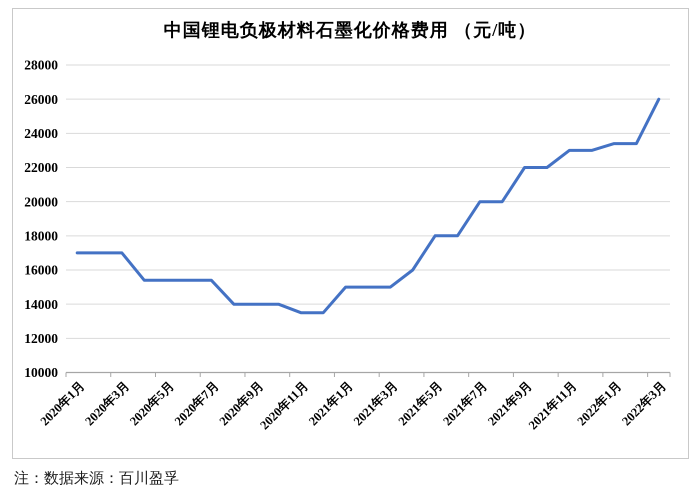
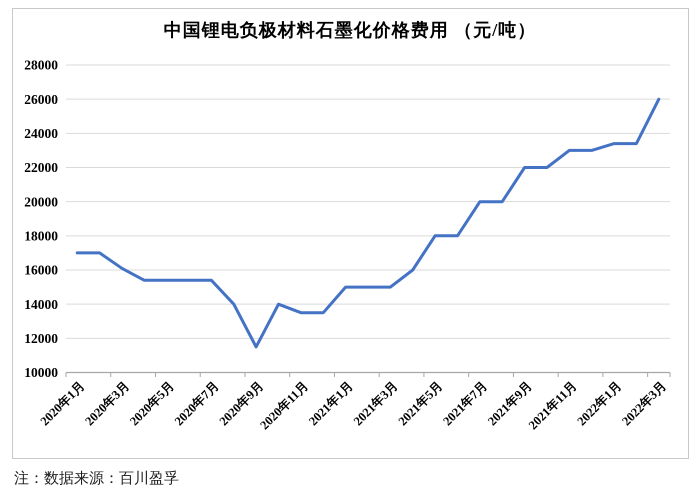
2020年3月: 17000 -> 16100
2020年9月: 14000 -> 11500
